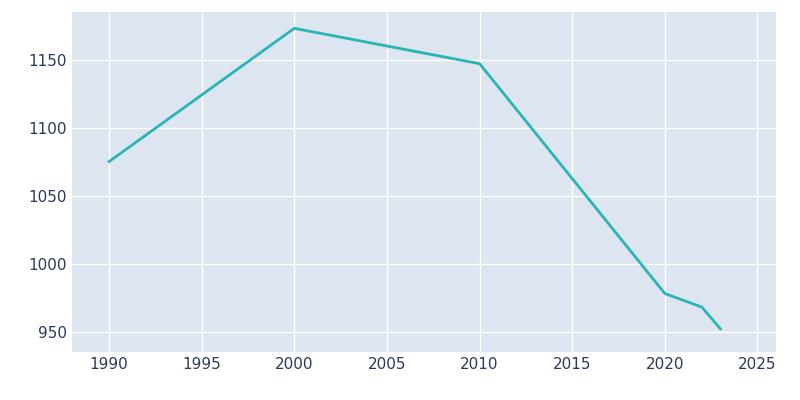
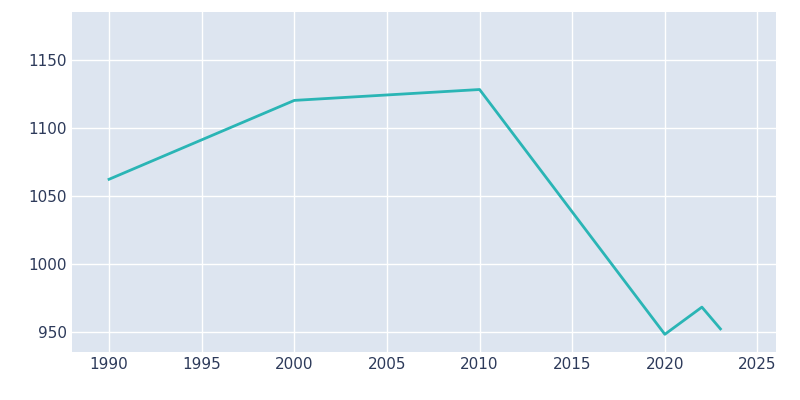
1990: 1075 -> 1062
2000: 1173 -> 1120
2010: 1147 -> 1128
2020: 978 -> 948
